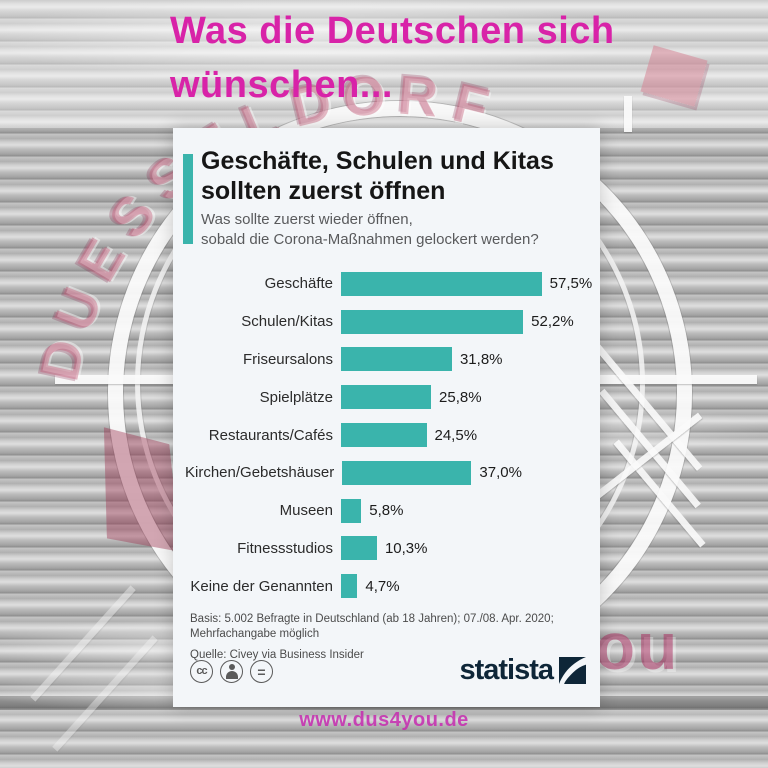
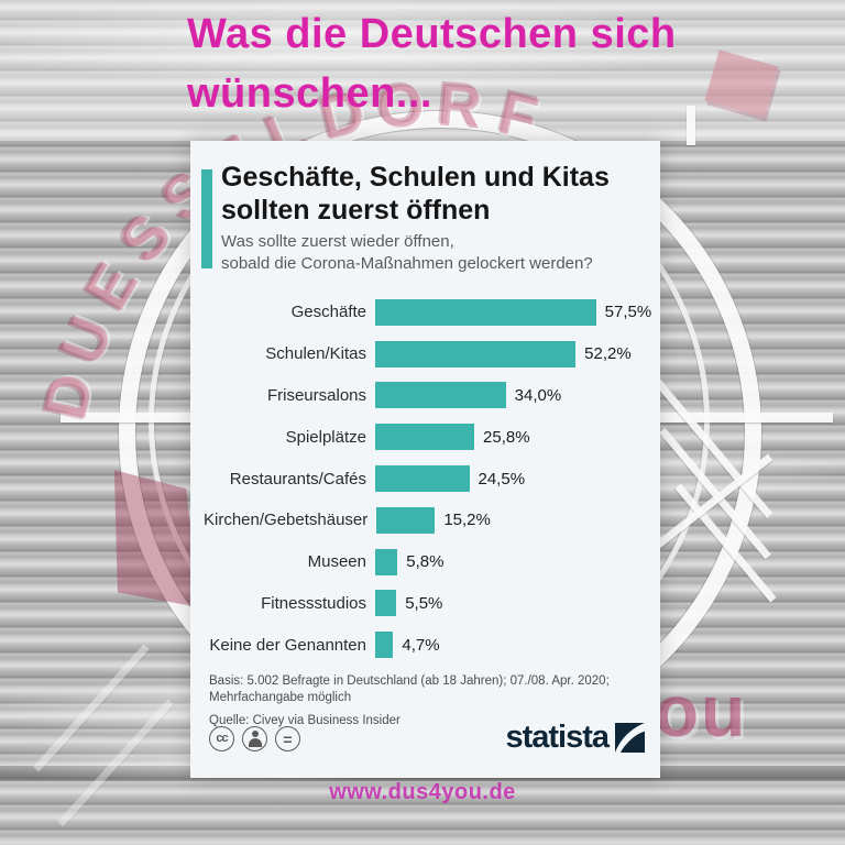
Friseursalons: 31,8% -> 34,0%
Kirchen/Gebetshäuser: 37,0% -> 15,2%
Fitnessstudios: 10,3% -> 5,5%
